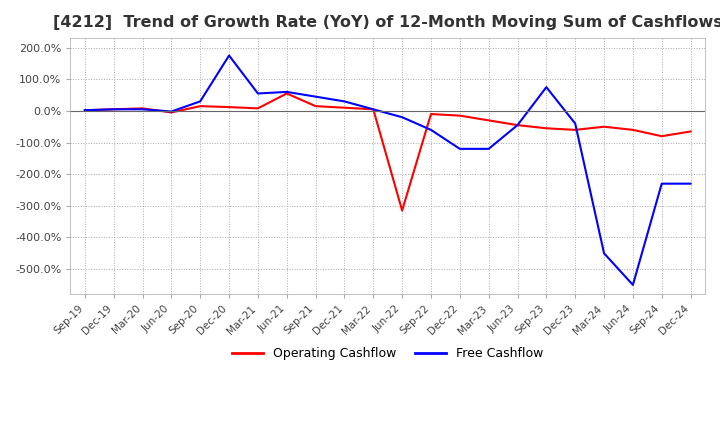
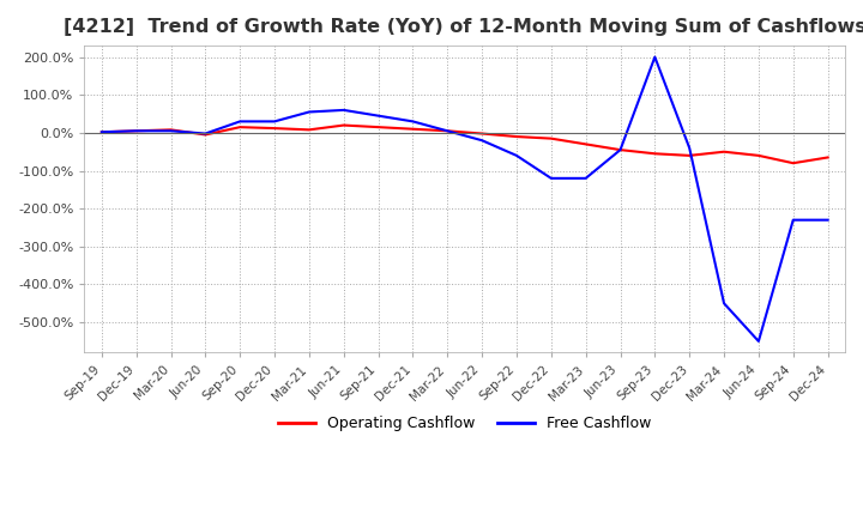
Free Cashflow/Dec-20: 175% -> 30%
Operating Cashflow/Jun-21: 55% -> 20%
Operating Cashflow/Jun-22: -315% -> -2%
Free Cashflow/Sep-23: 75% -> 200%
